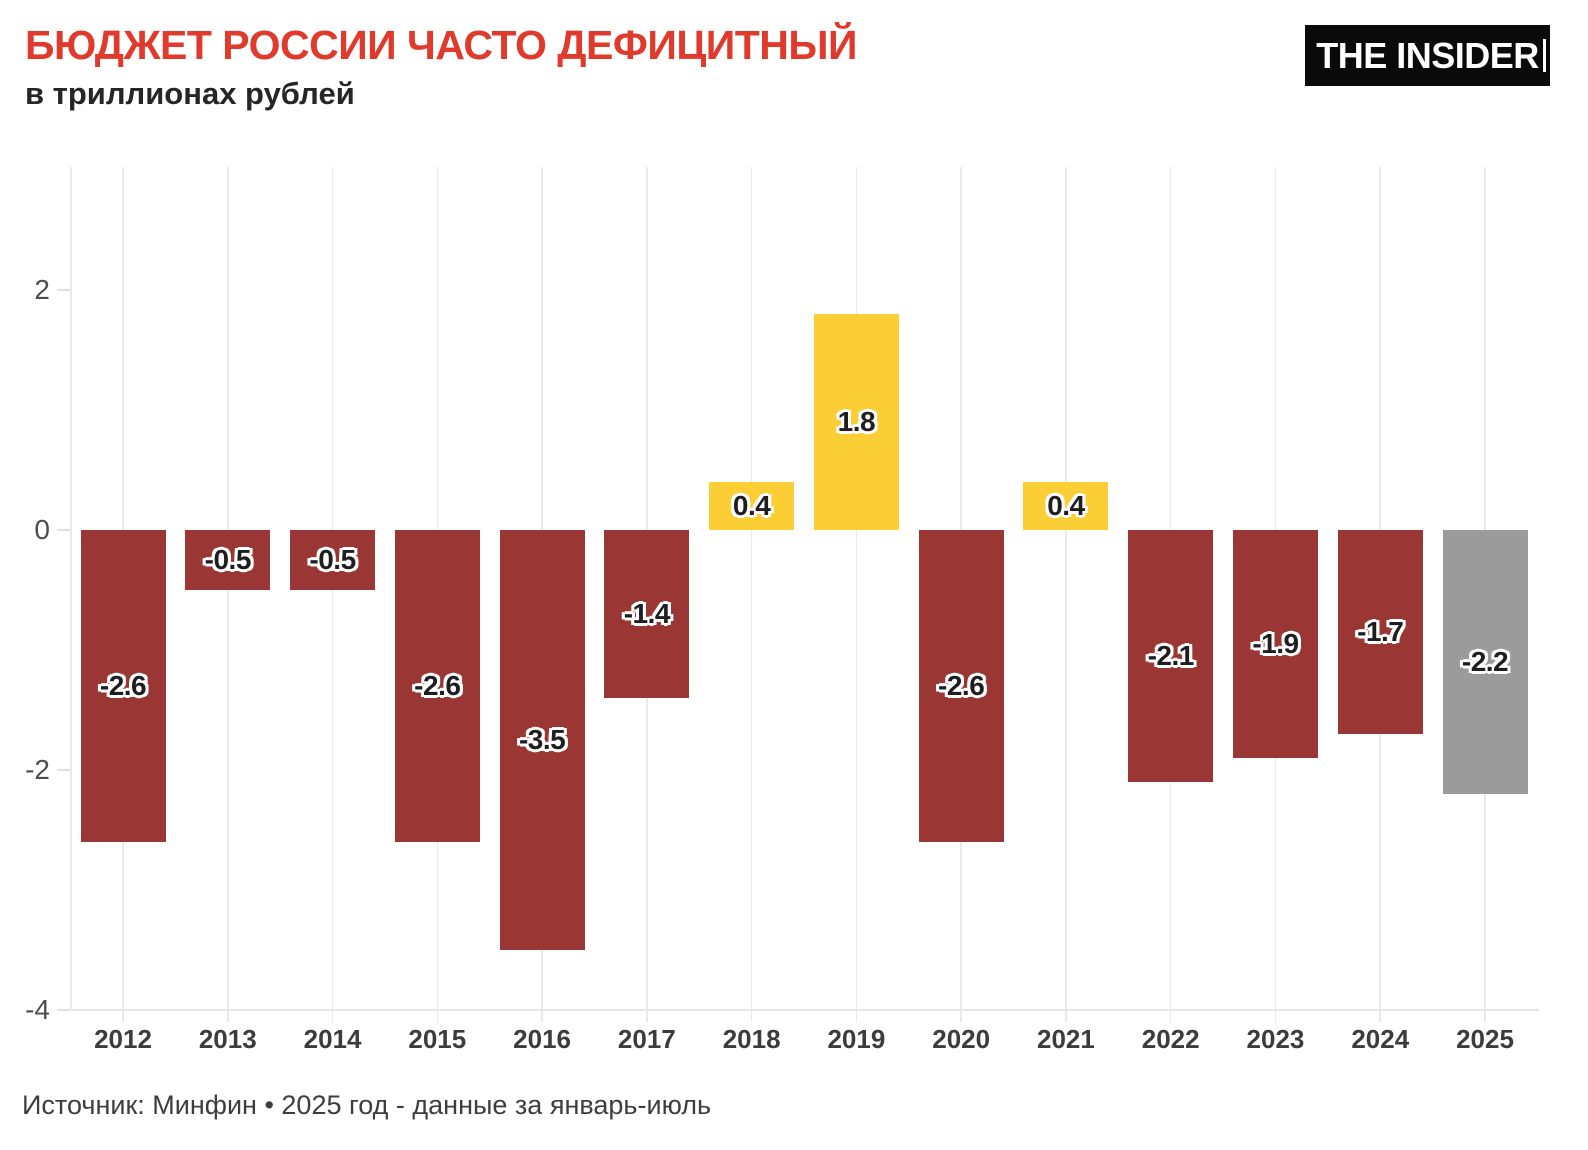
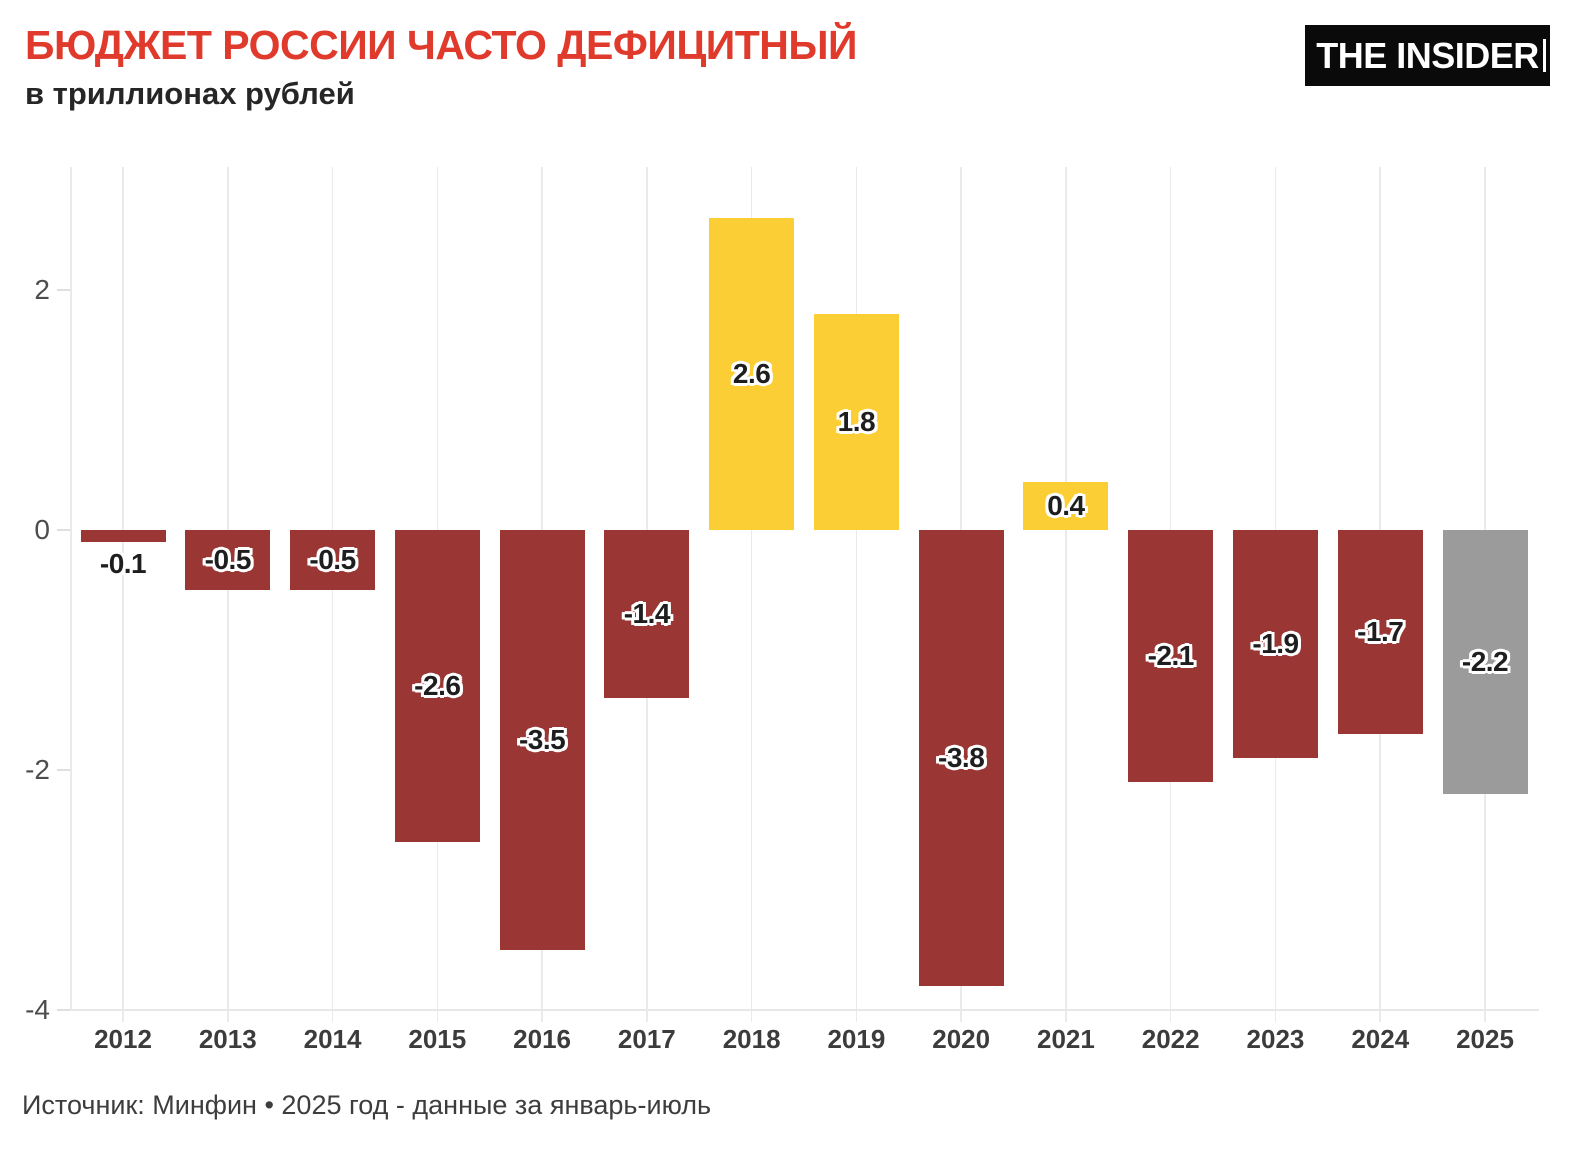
2012: -2.6 -> -0.1
2018: 0.4 -> 2.6
2020: -2.6 -> -3.8
